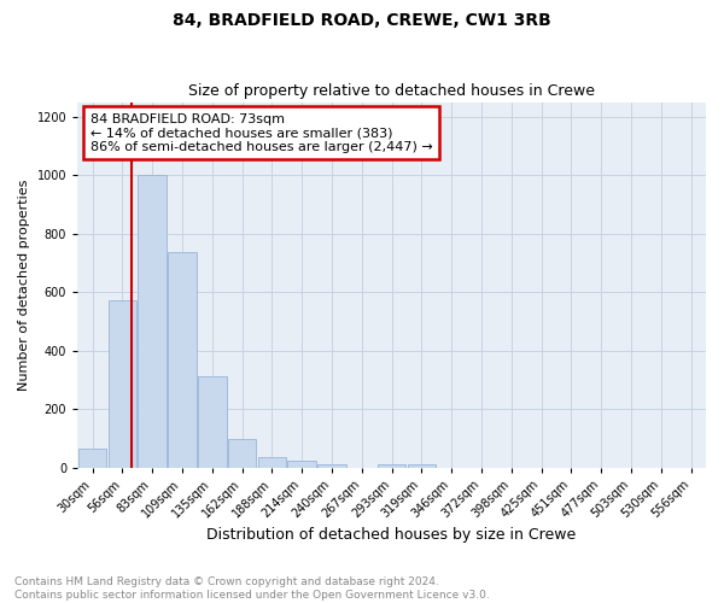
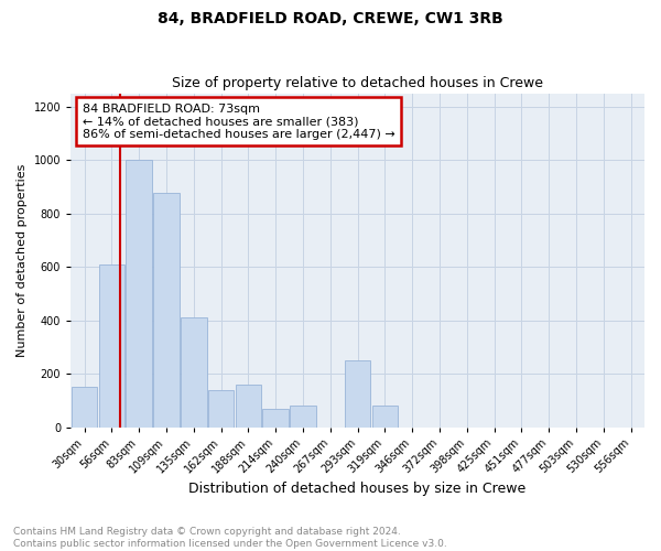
30sqm: 62 -> 150
56sqm: 570 -> 610
109sqm: 735 -> 875
135sqm: 310 -> 410
162sqm: 95 -> 140
188sqm: 35 -> 160
214sqm: 22 -> 70
240sqm: 12 -> 80
293sqm: 12 -> 250
319sqm: 10 -> 80
